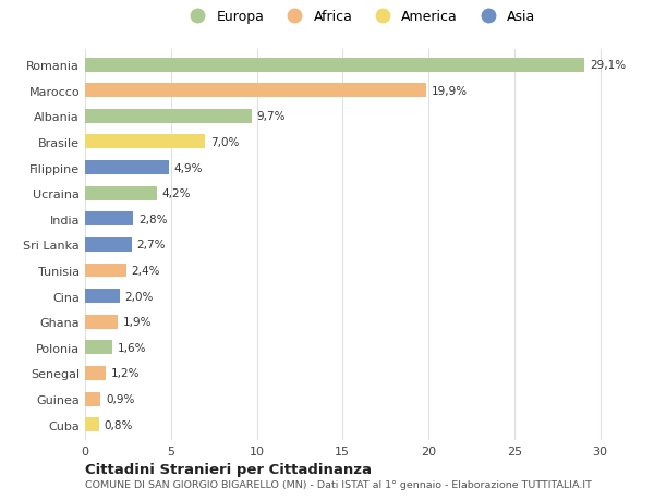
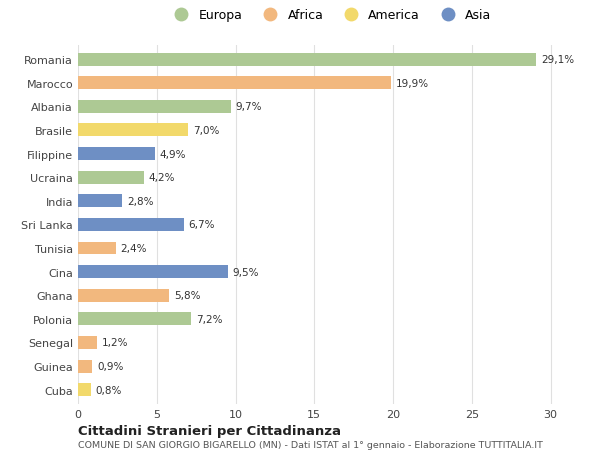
Sri Lanka: 2,7% -> 6,7%
Cina: 2,0% -> 9,5%
Ghana: 1,9% -> 5,8%
Polonia: 1,6% -> 7,2%
